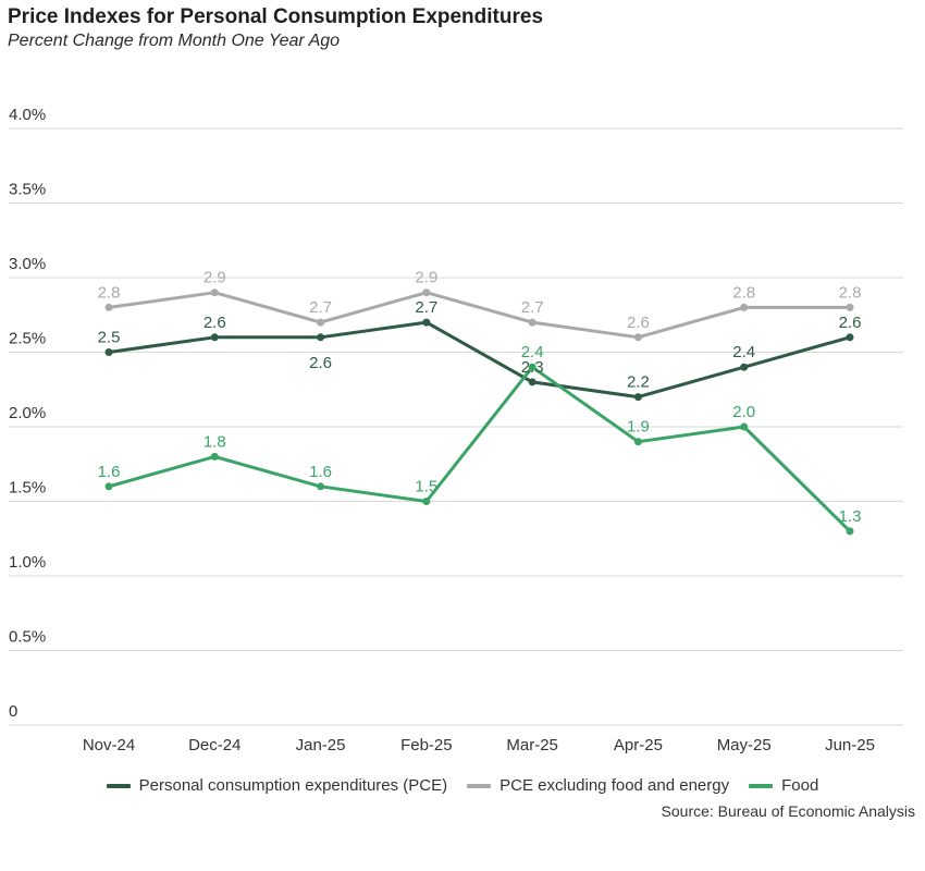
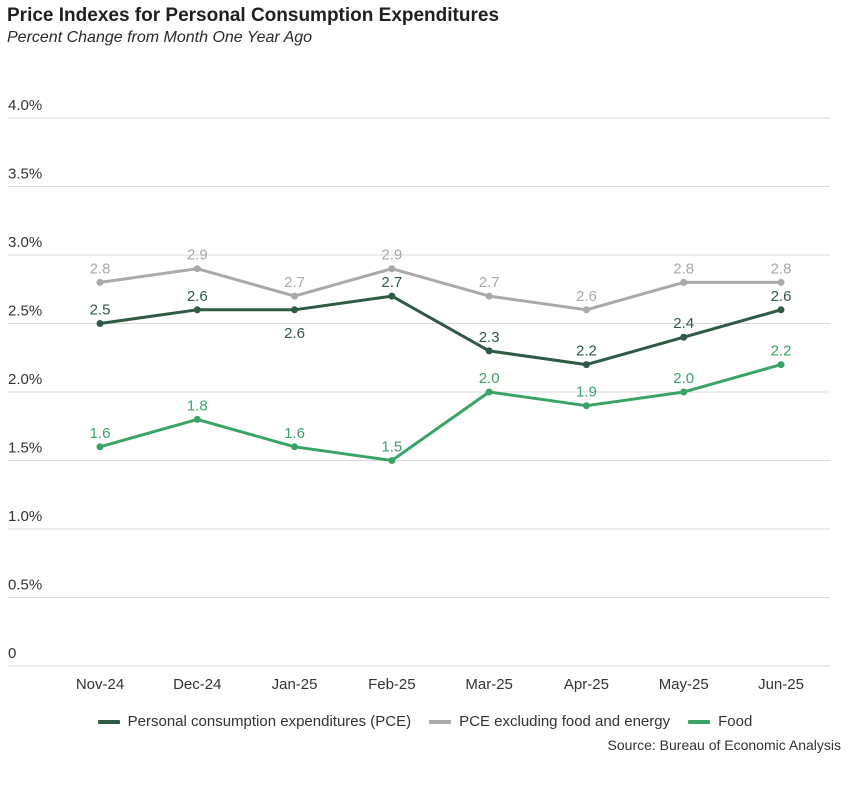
Food/Mar-25: 2.4 -> 2.0
Food/Jun-25: 1.3 -> 2.2
